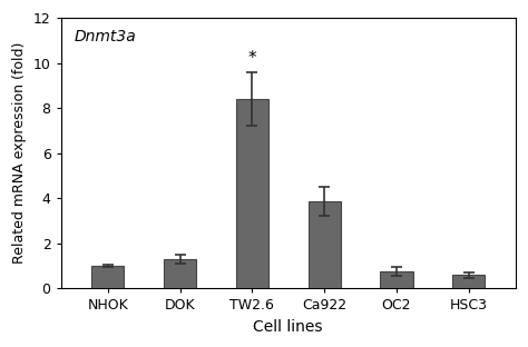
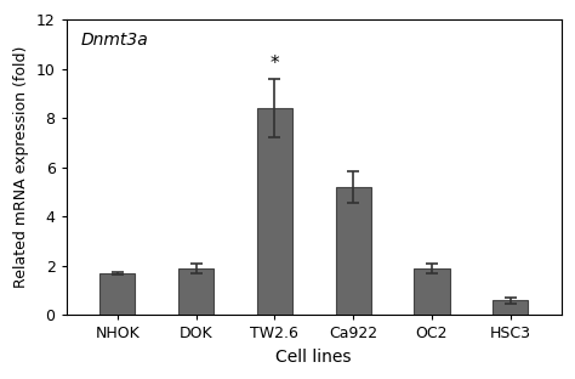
NHOK: 1.00 -> 1.70
DOK: 1.30 -> 1.90
Ca922: 3.85 -> 5.20
OC2: 0.75 -> 1.90
